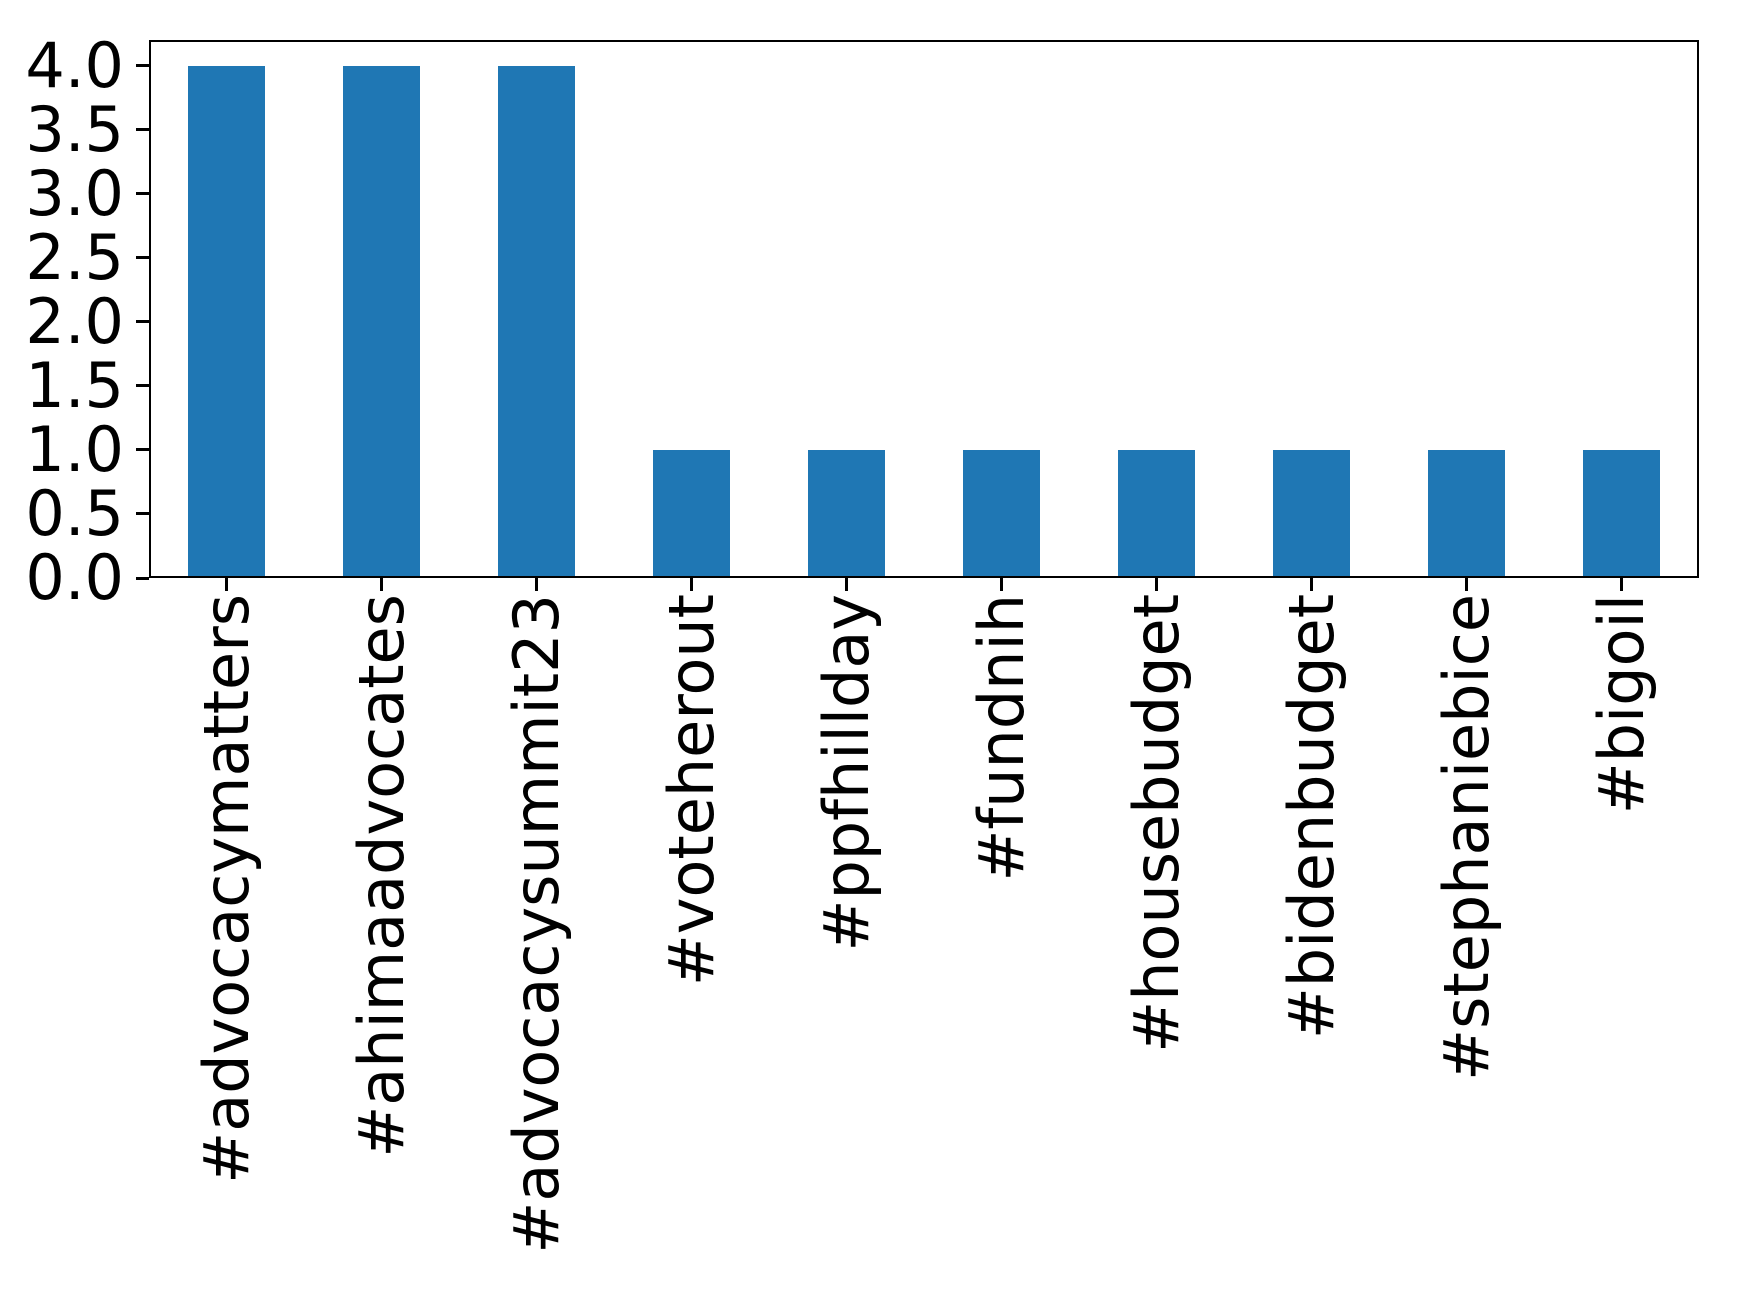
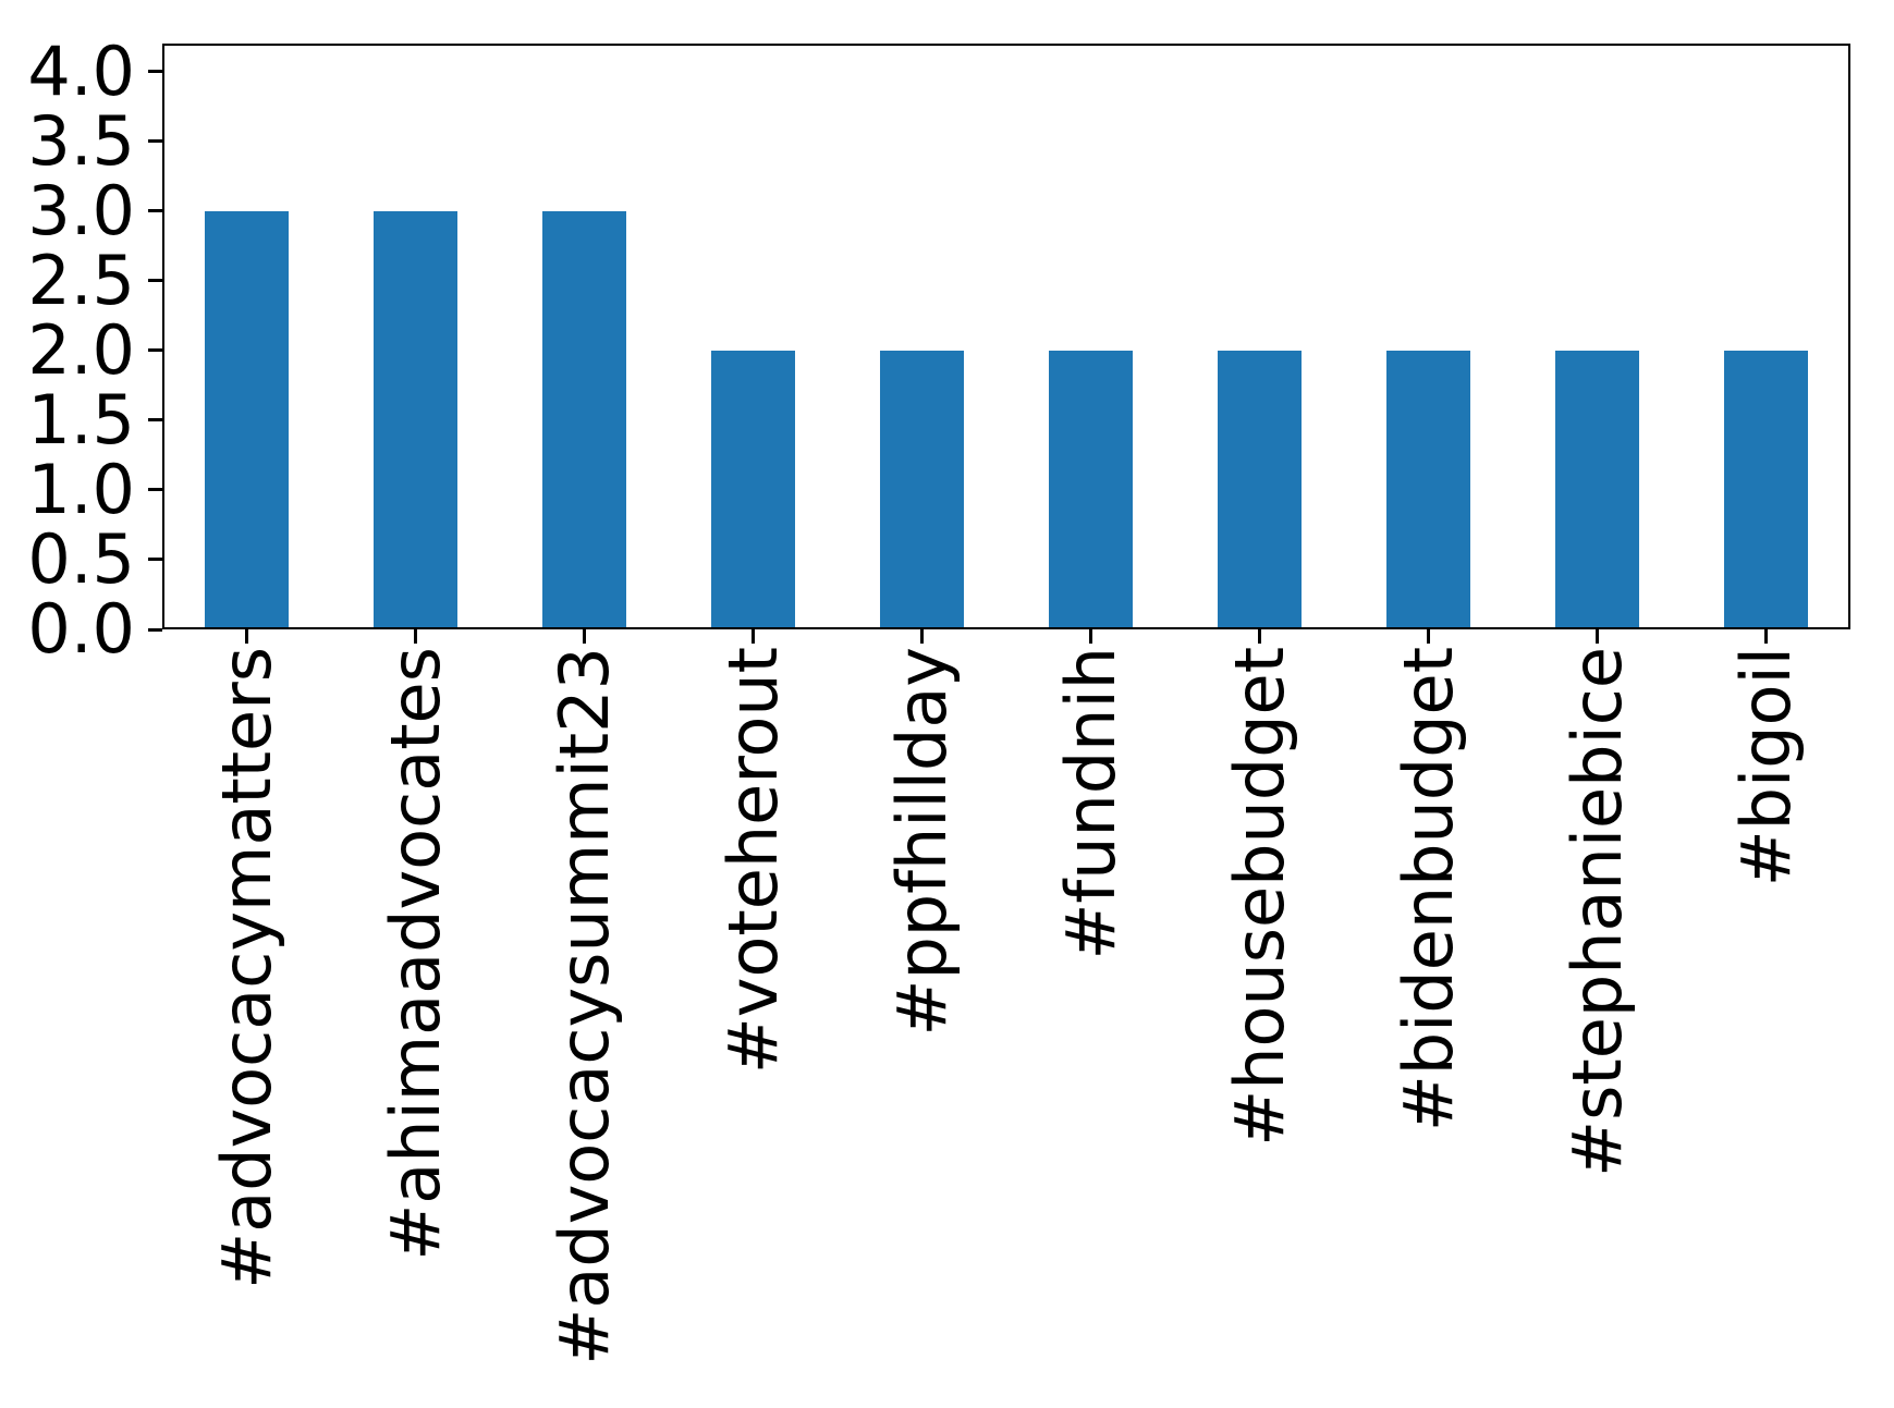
#advocacymatters: 4 -> 3
#ahimaadvocates: 4 -> 3
#advocacysummit23: 4 -> 3
#voteherout: 1 -> 2
#ppfhillday: 1 -> 2
#fundnih: 1 -> 2
#housebudget: 1 -> 2
#bidenbudget: 1 -> 2
#stephaniebice: 1 -> 2
#bigoil: 1 -> 2
